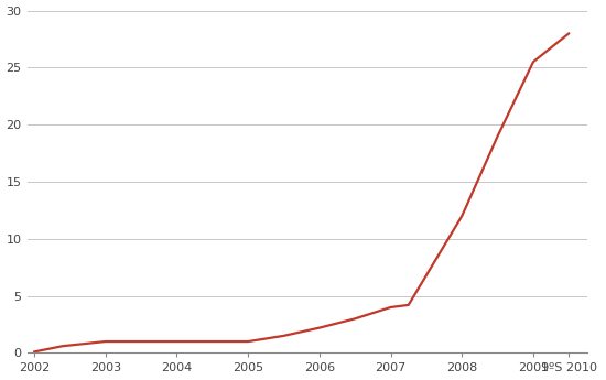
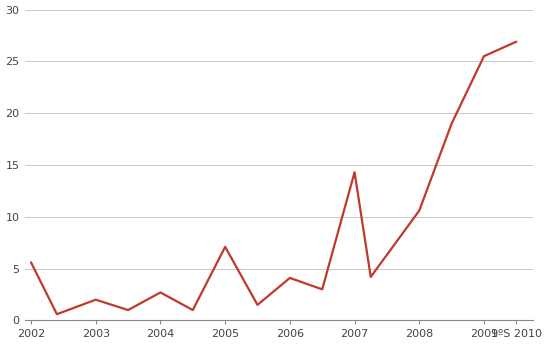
2002: 0.1 -> 5.6
2003: 1.0 -> 2.0
2004: 1.0 -> 2.7
2005: 1.0 -> 7.1
2006: 2.2 -> 4.1
2007: 4.0 -> 14.3
2008: 12.0 -> 10.6
1ºS 2010: 28.0 -> 26.9
